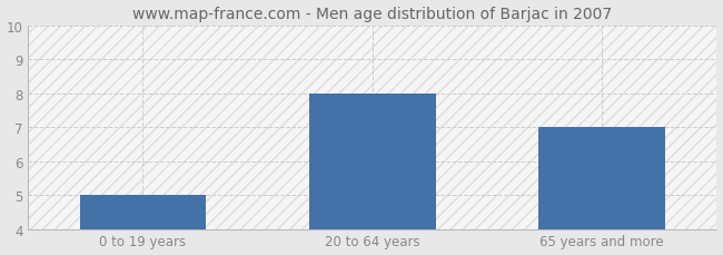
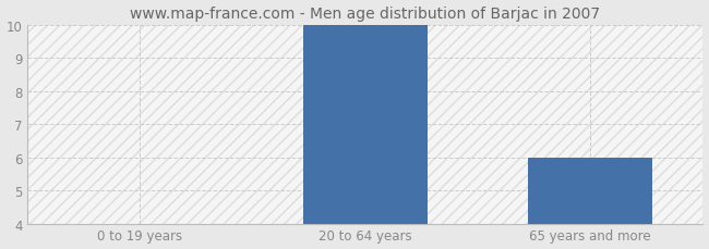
0 to 19 years: 5 -> 4
20 to 64 years: 8 -> 10
65 years and more: 7 -> 6
